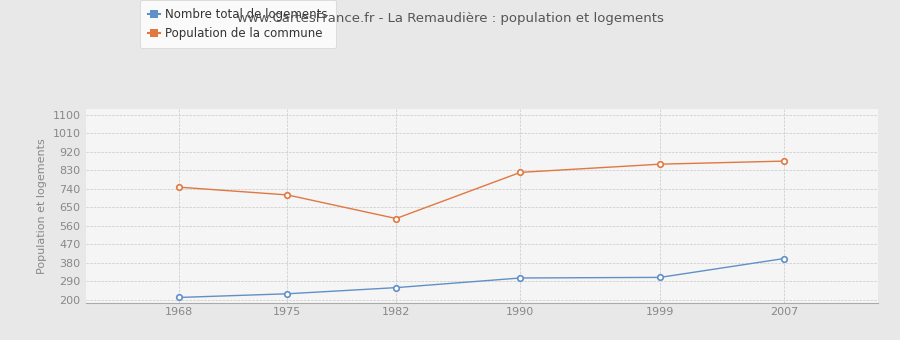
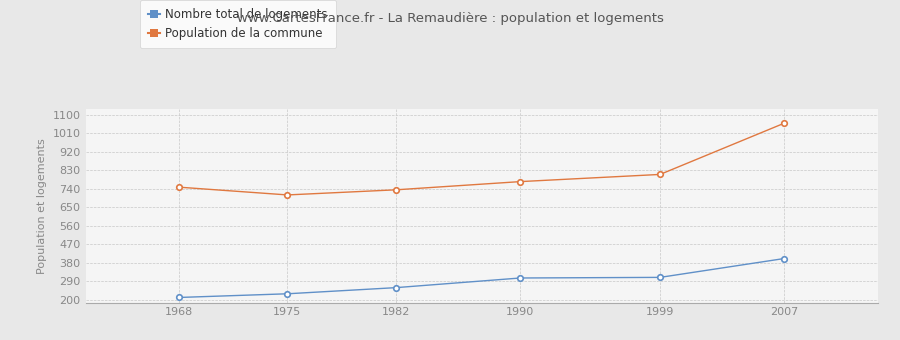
Population de la commune/1982: 595 -> 735
Population de la commune/1990: 820 -> 775
Population de la commune/1999: 860 -> 810
Population de la commune/2007: 875 -> 1060
